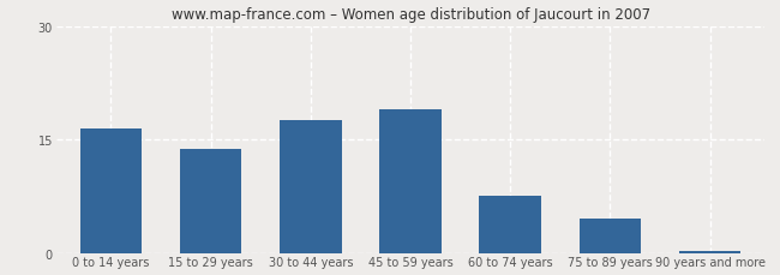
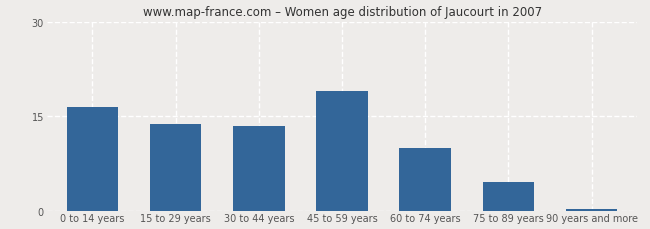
30 to 44 years: 17.5 -> 13.4
60 to 74 years: 7.5 -> 10.0
